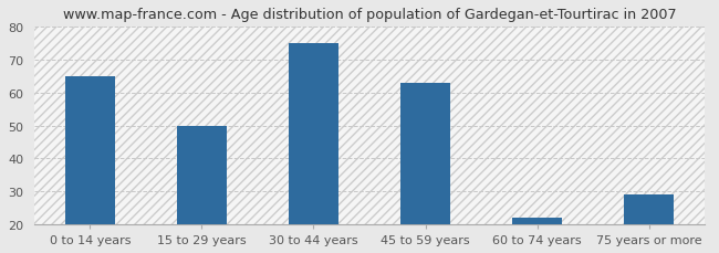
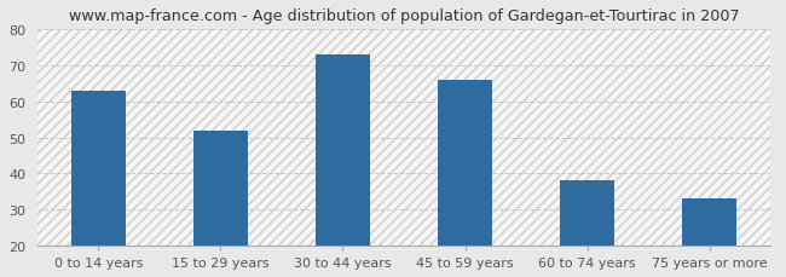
0 to 14 years: 65 -> 63
15 to 29 years: 50 -> 52
30 to 44 years: 75 -> 73
45 to 59 years: 63 -> 66
60 to 74 years: 22 -> 38
75 years or more: 29 -> 33
